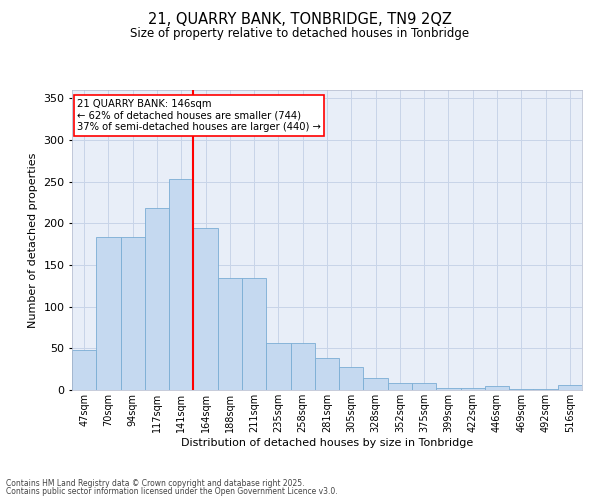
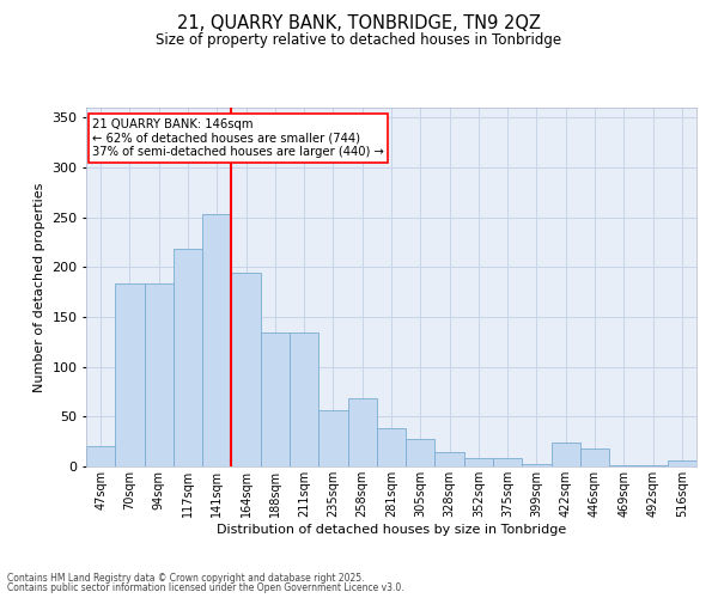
47sqm: 48 -> 20
258sqm: 57 -> 68
422sqm: 2 -> 24
446sqm: 5 -> 18
